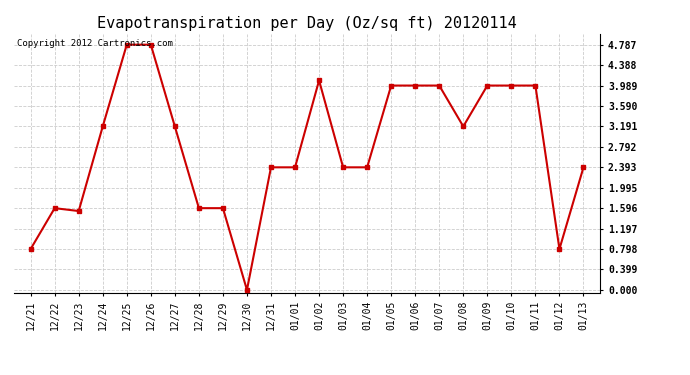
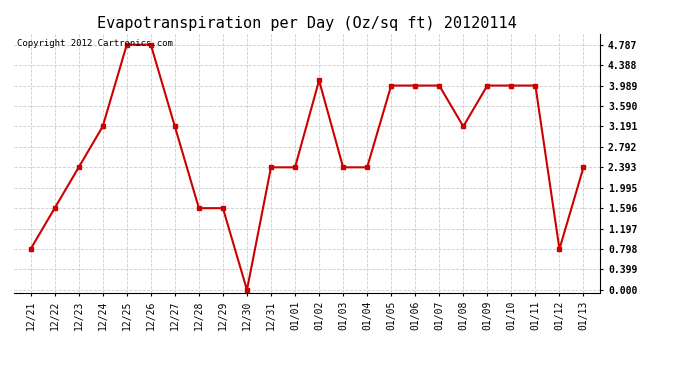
12/23: 1.54 -> 2.39
